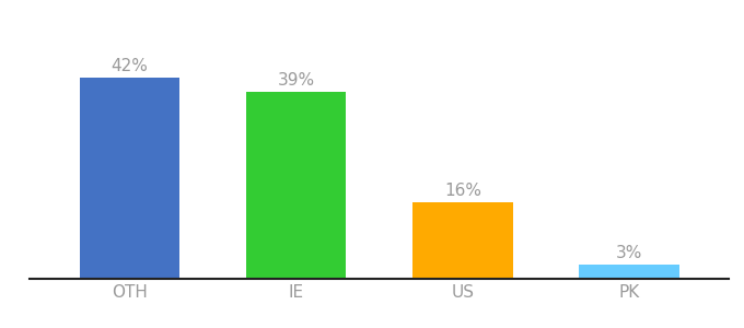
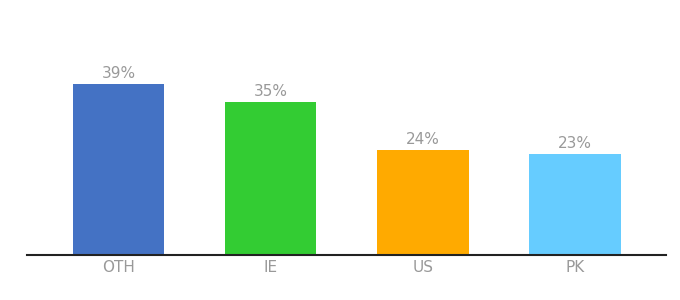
OTH: 42% -> 39%
IE: 39% -> 35%
US: 16% -> 24%
PK: 3% -> 23%
